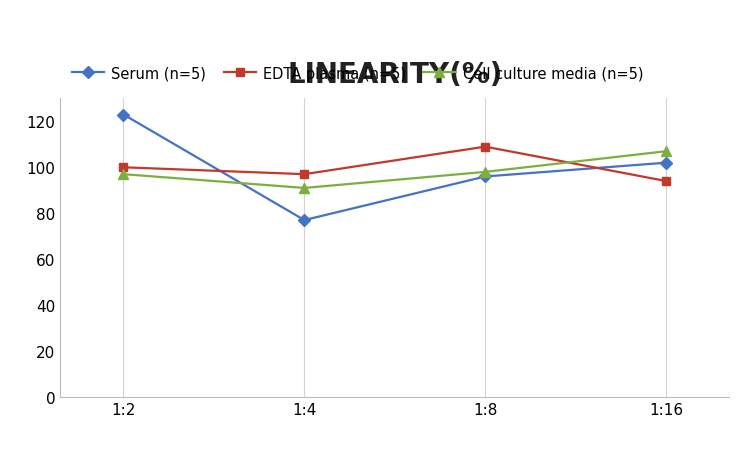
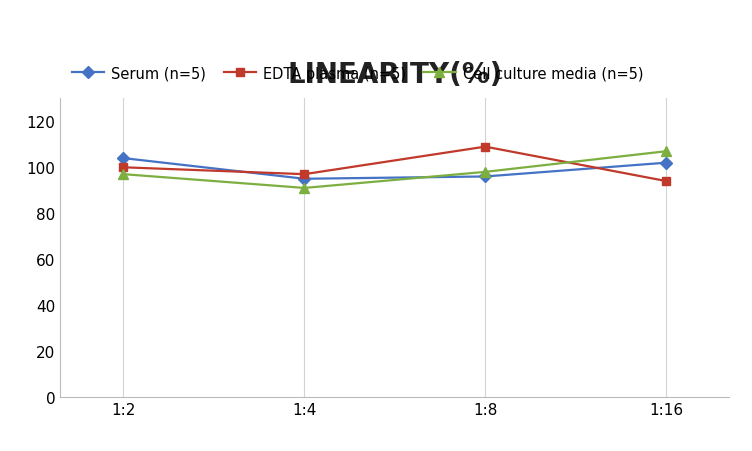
Serum (n=5)/1:2: 123 -> 104
Serum (n=5)/1:4: 77 -> 95
